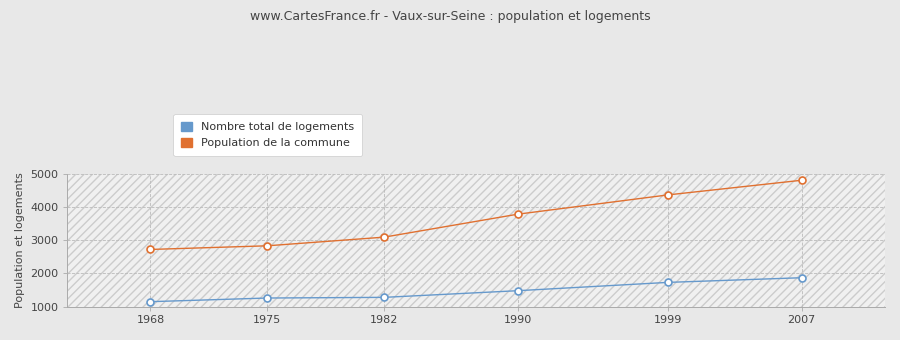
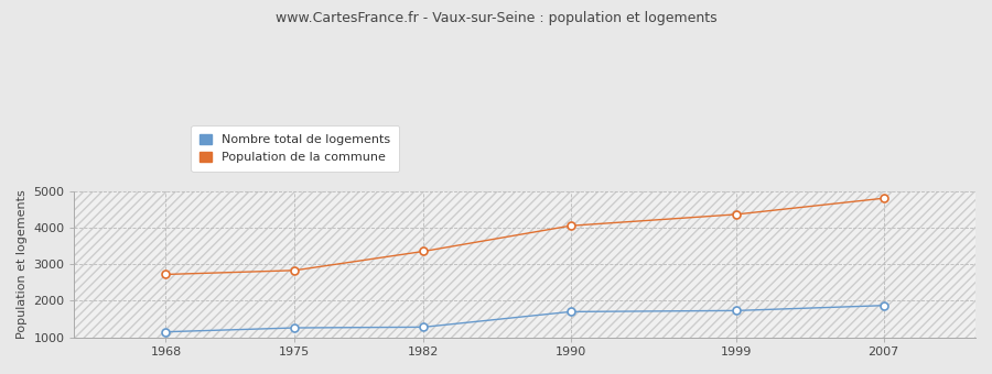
Population de la commune/1982: 3090 -> 3350
Nombre total de logements/1990: 1480 -> 1700
Population de la commune/1990: 3780 -> 4050
